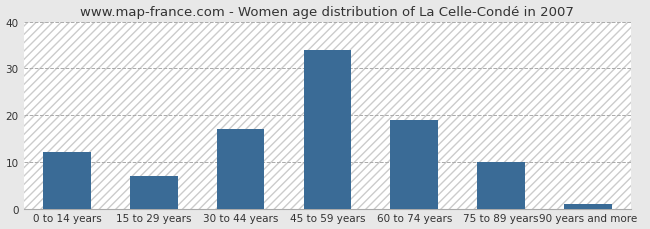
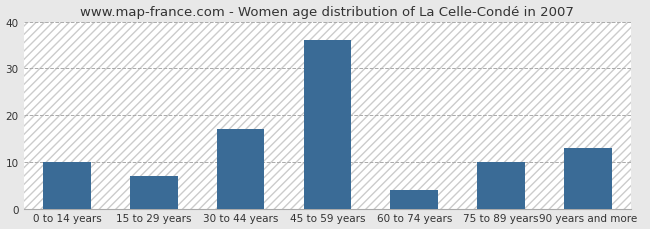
0 to 14 years: 12 -> 10
45 to 59 years: 34 -> 36
60 to 74 years: 19 -> 4
90 years and more: 1 -> 13
